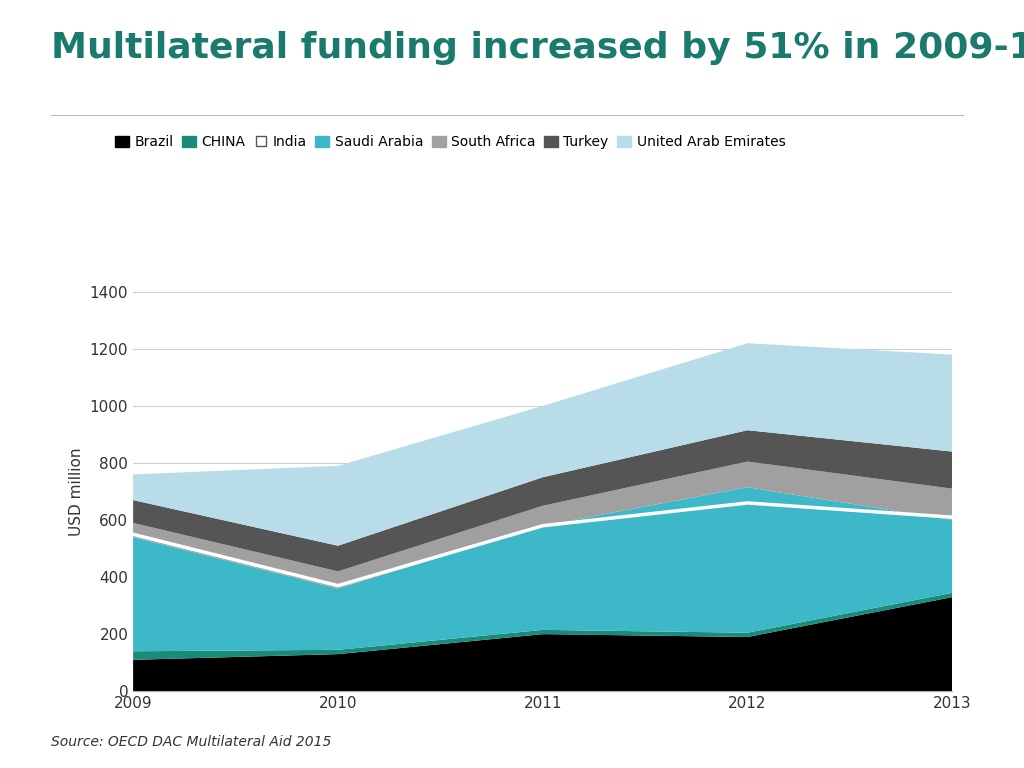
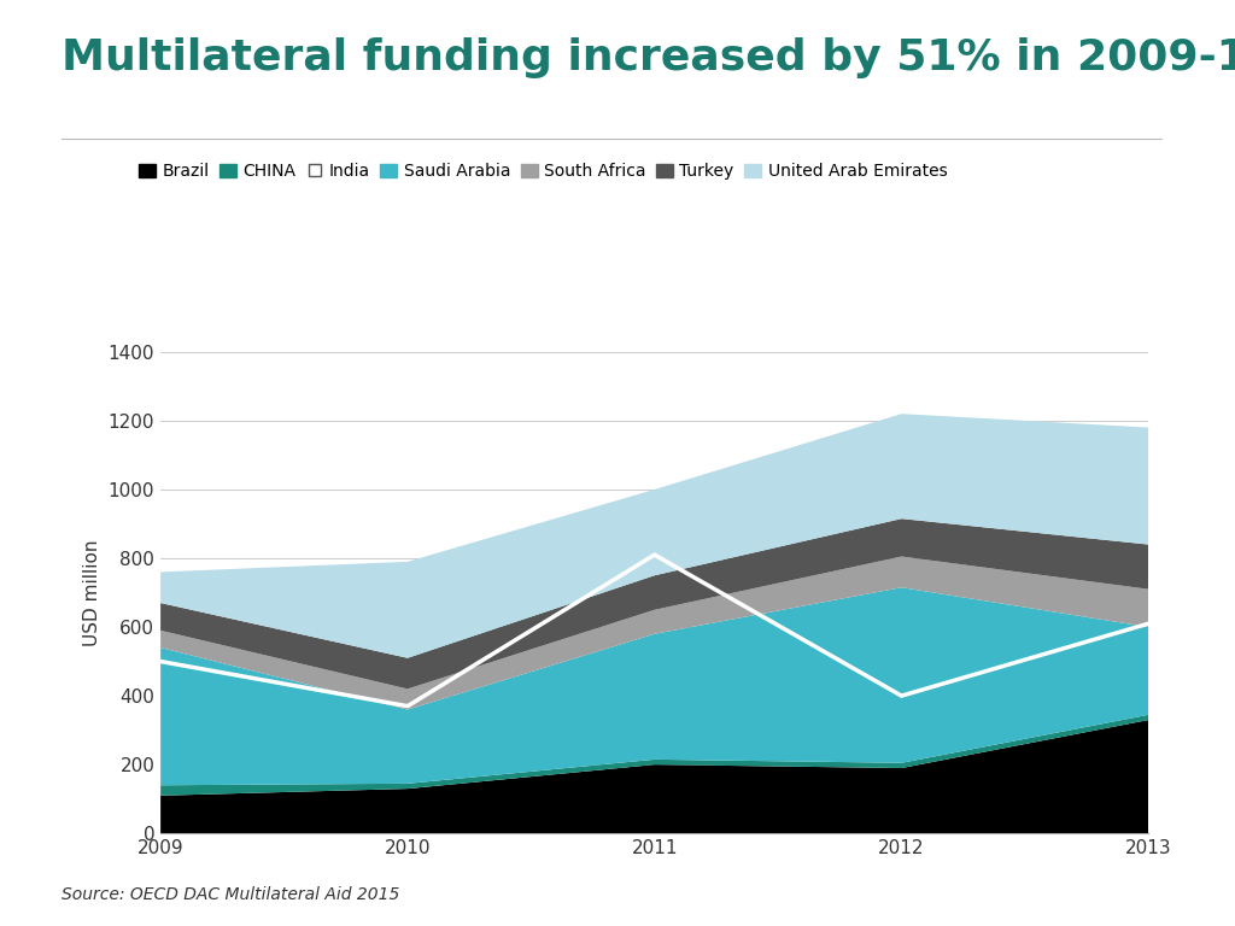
India/2009: 550 -> 500
India/2011: 580 -> 810
India/2012: 660 -> 400
